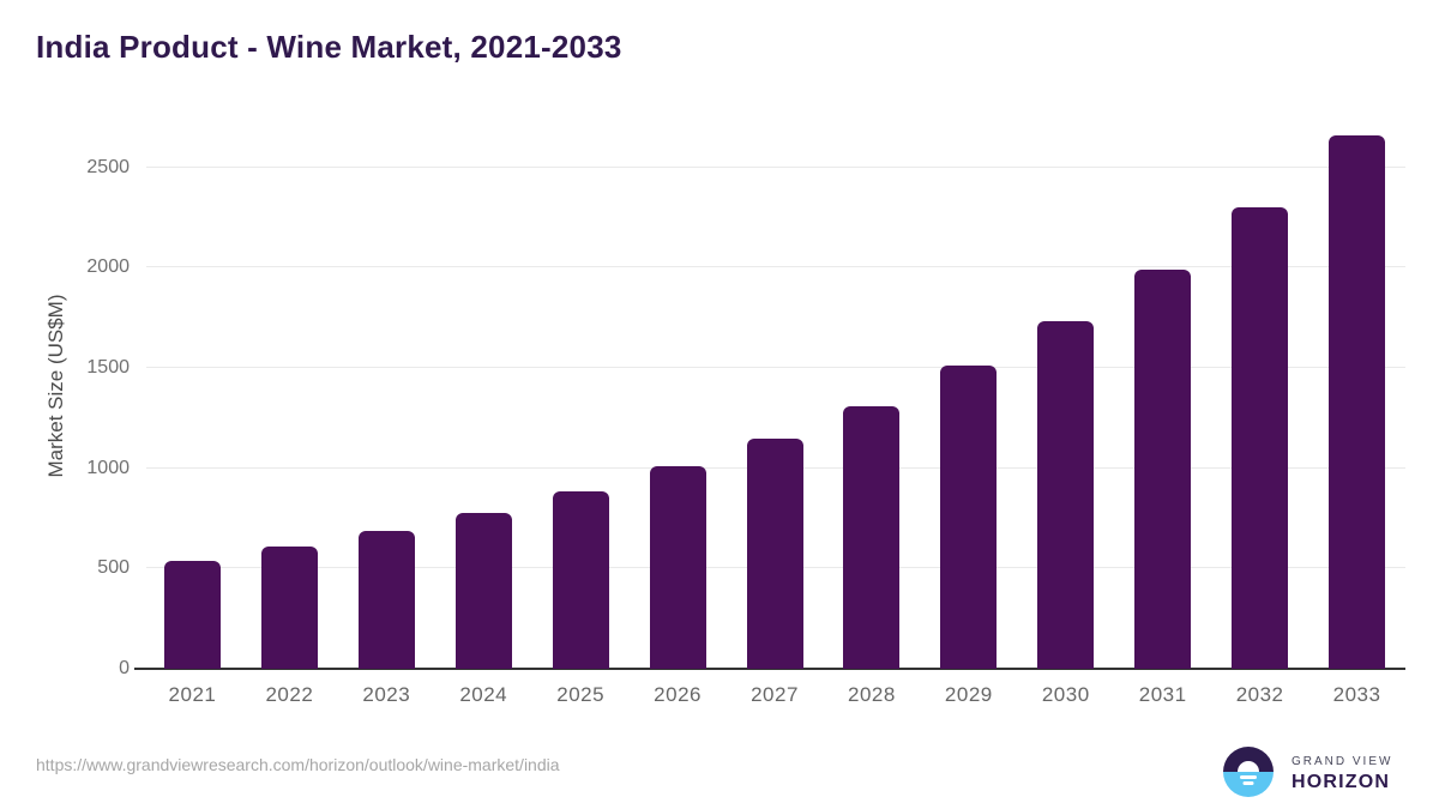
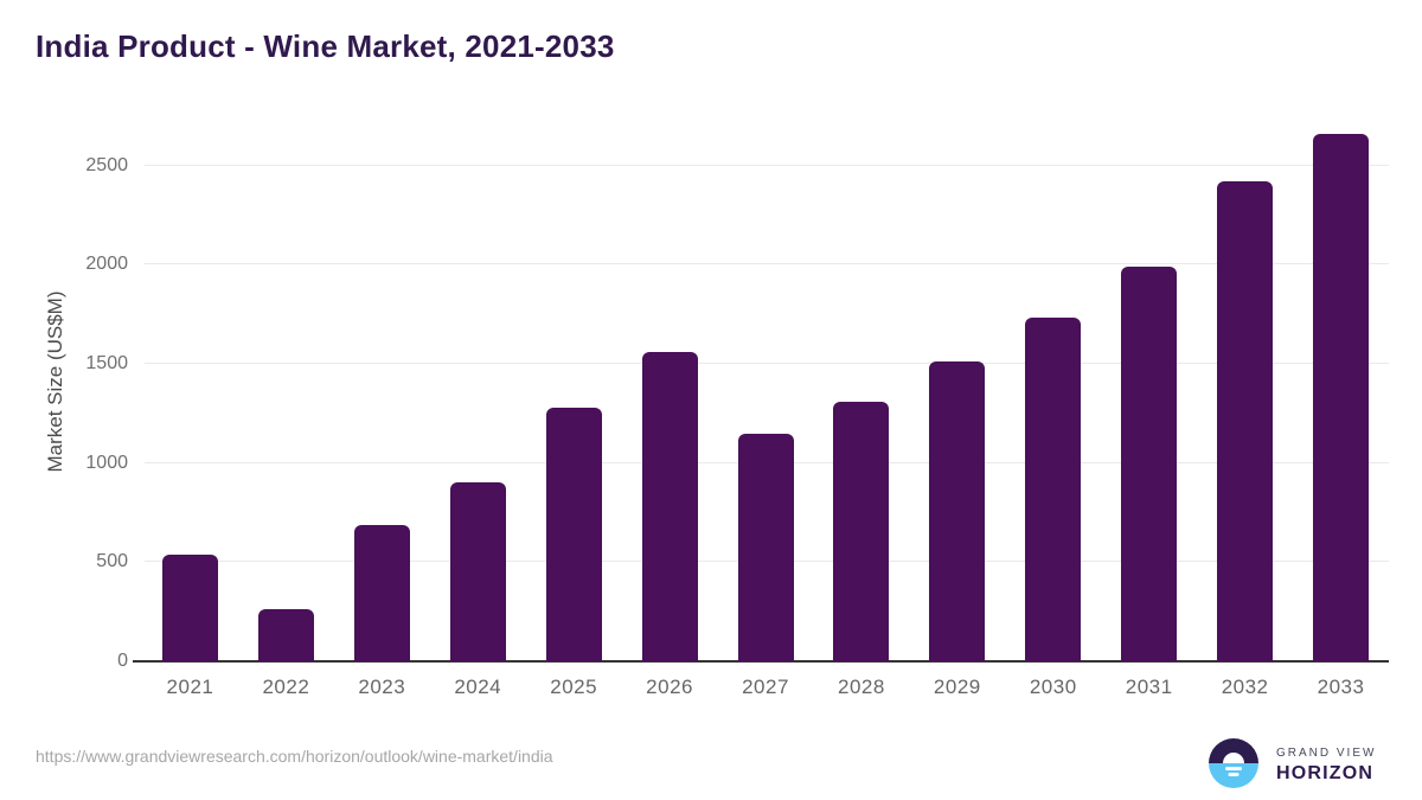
2022: 610 -> 260
2024: 780 -> 900
2025: 880 -> 1280
2026: 1010 -> 1560
2032: 2300 -> 2420
